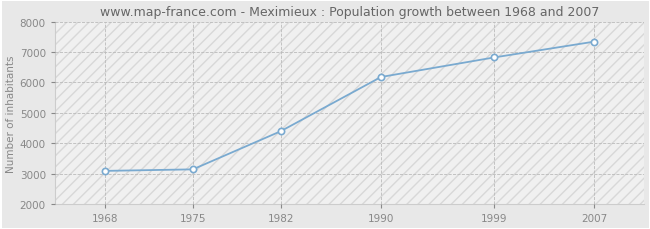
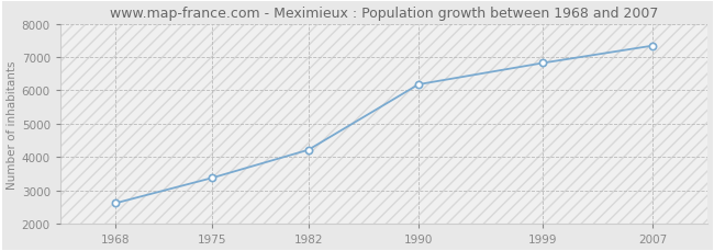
1968: 3100 -> 2620
1975: 3150 -> 3380
1982: 4400 -> 4220
